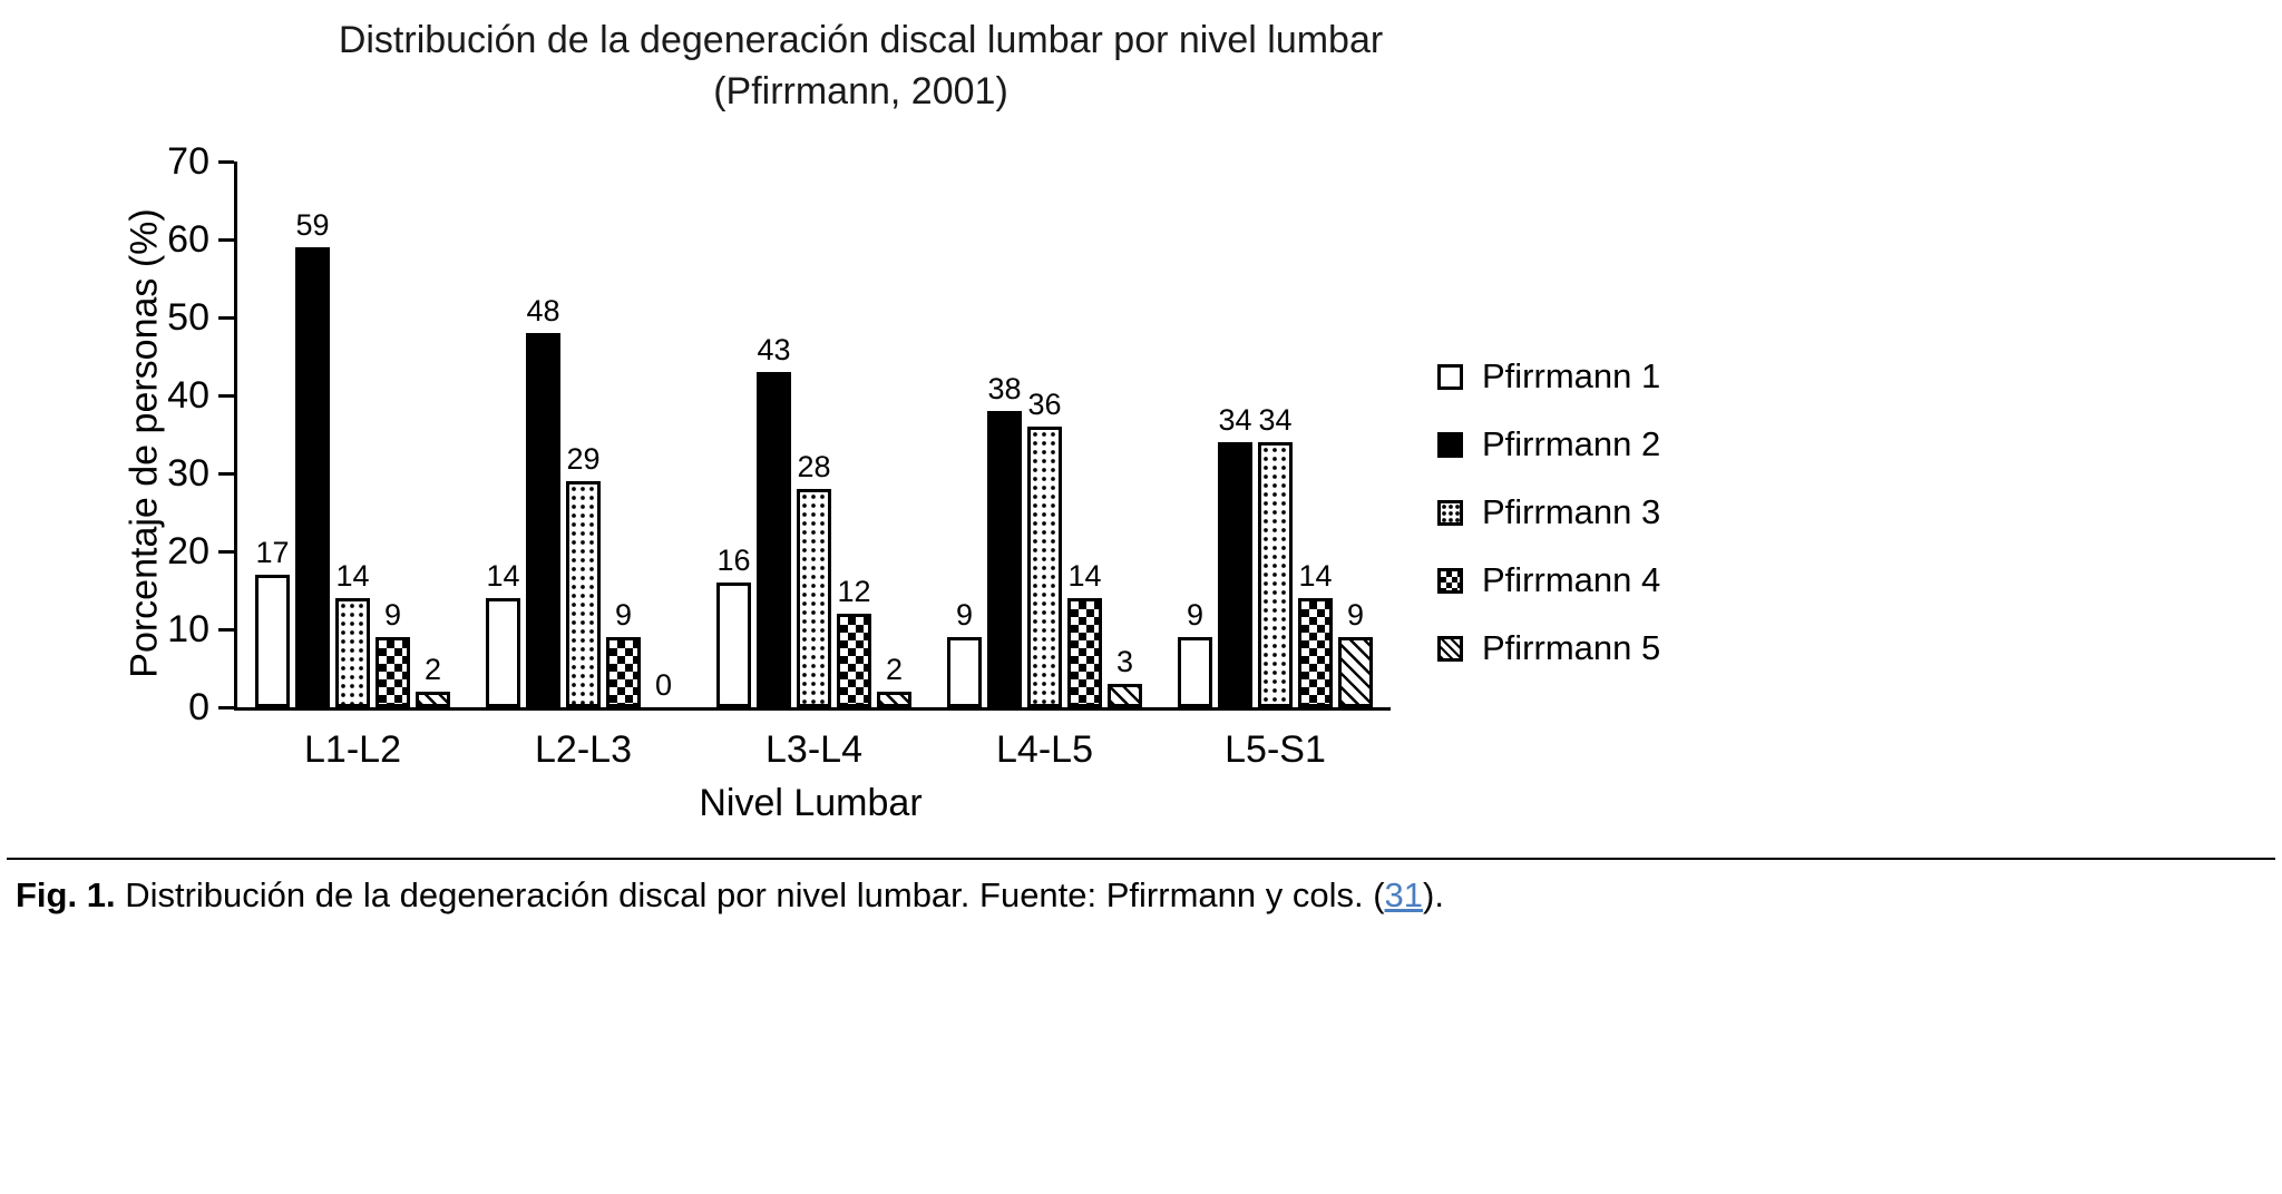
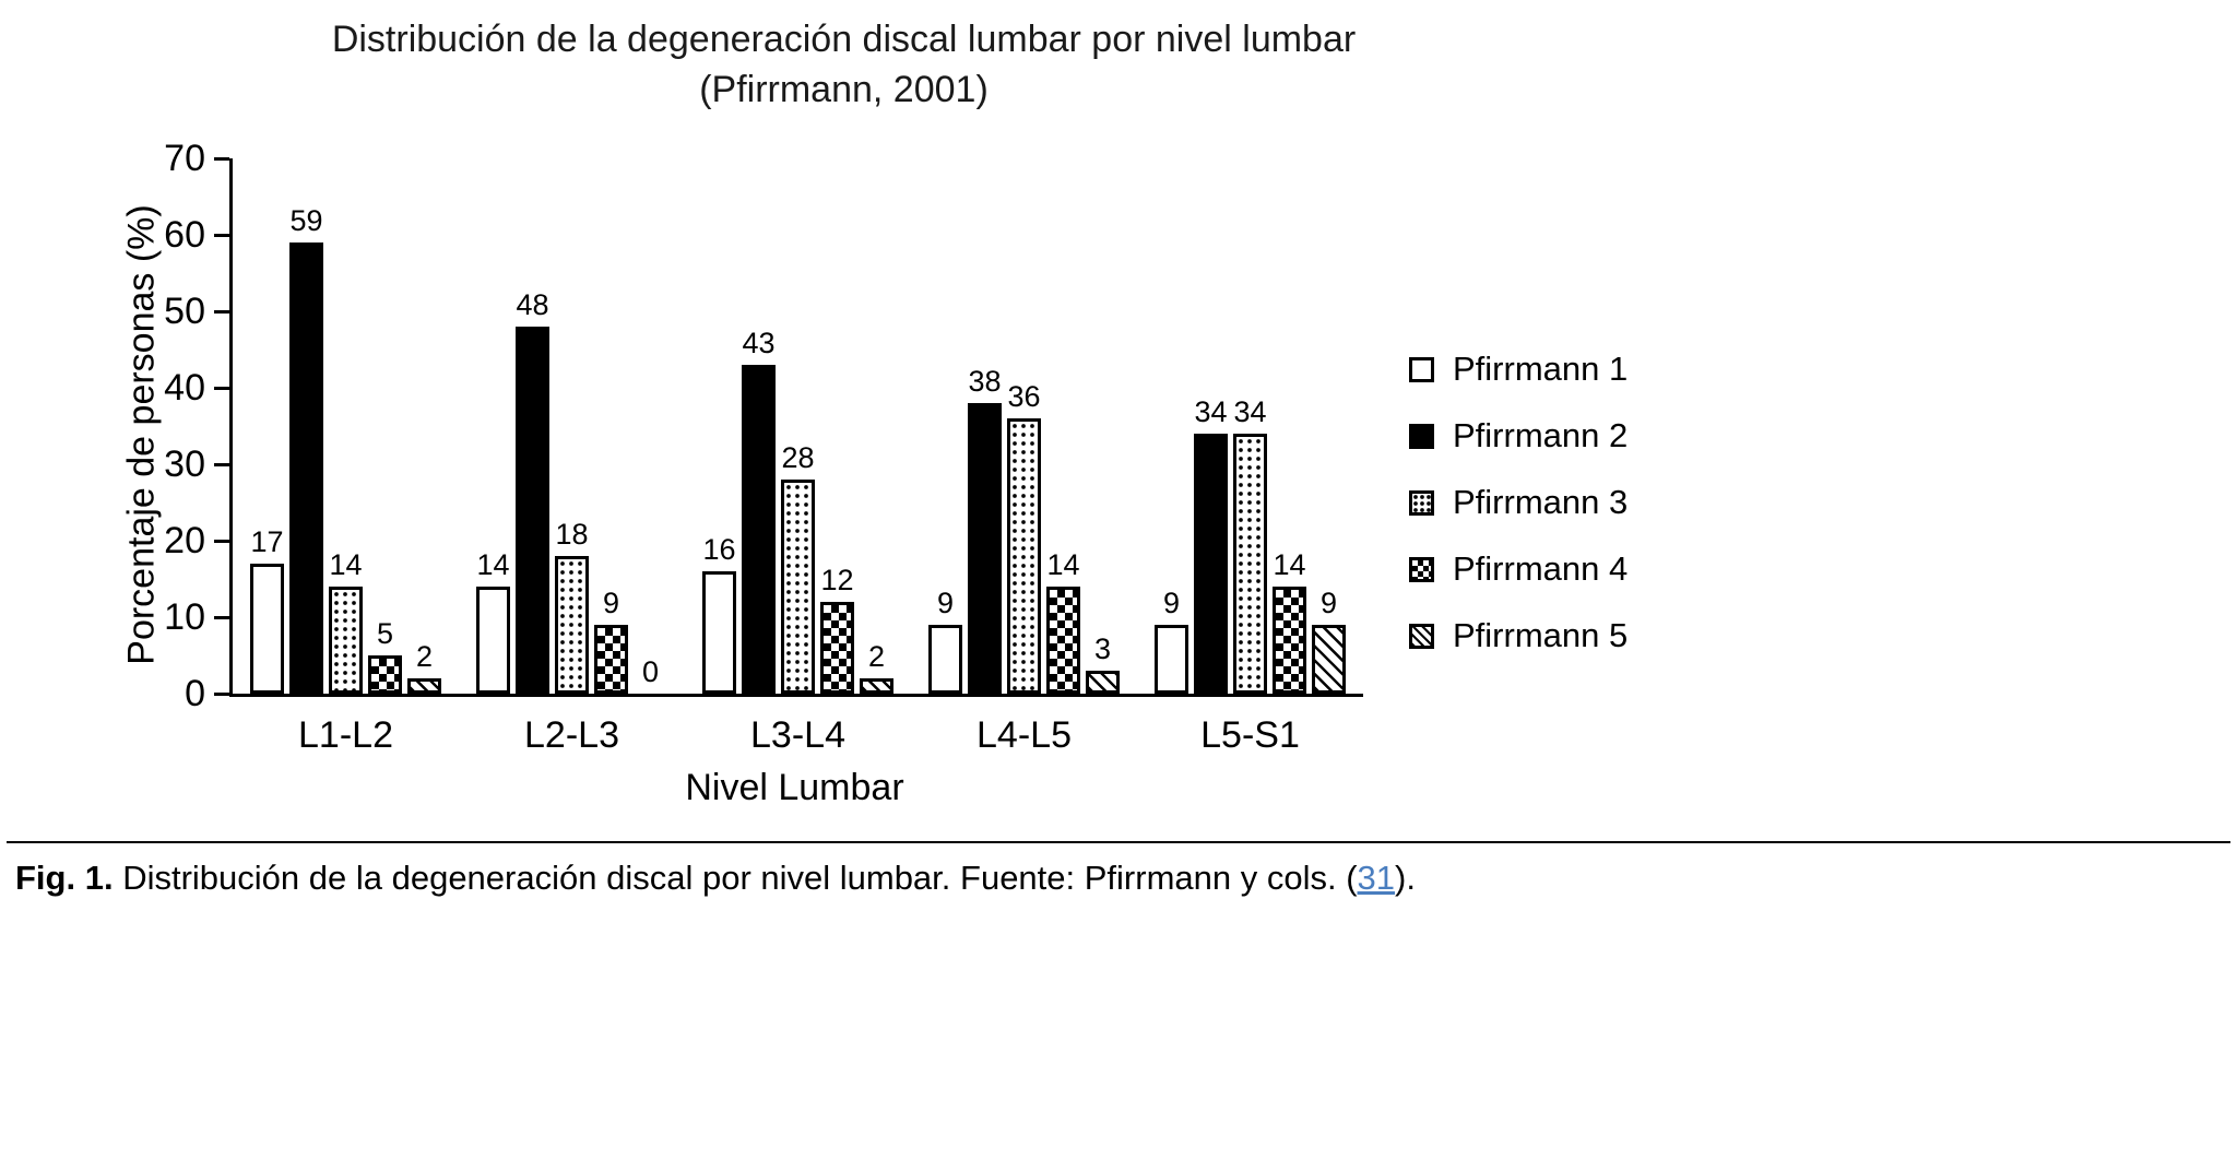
Pfirrmann 4/L1-L2: 9 -> 5
Pfirrmann 3/L2-L3: 29 -> 18
